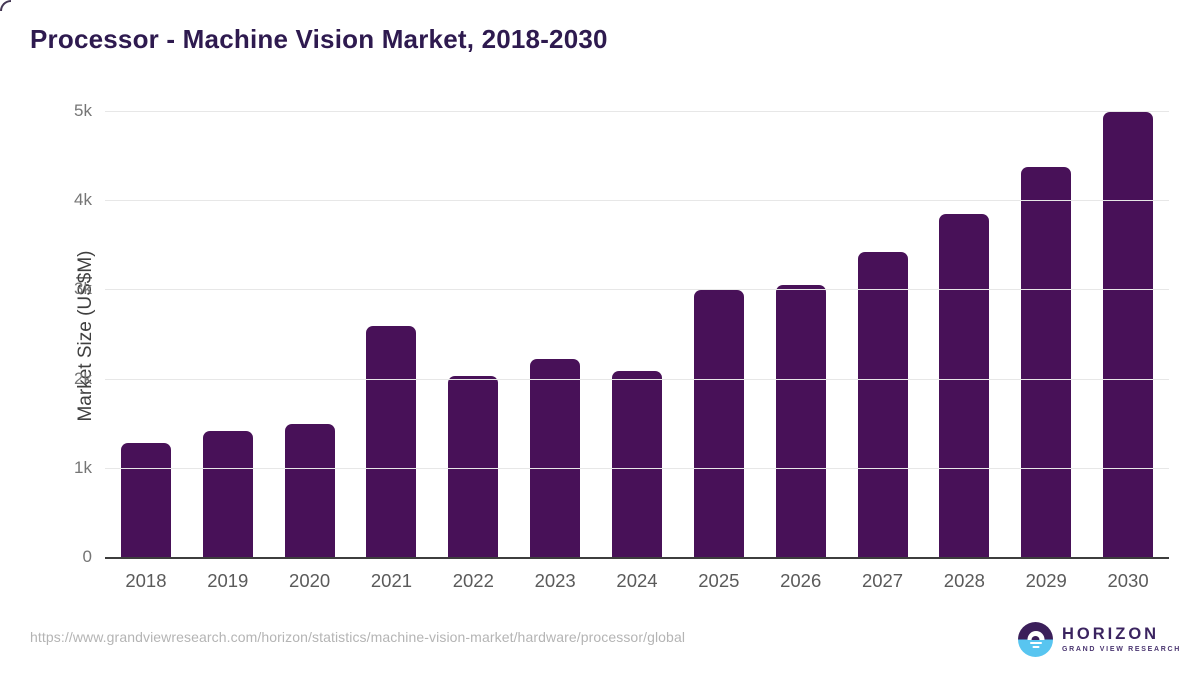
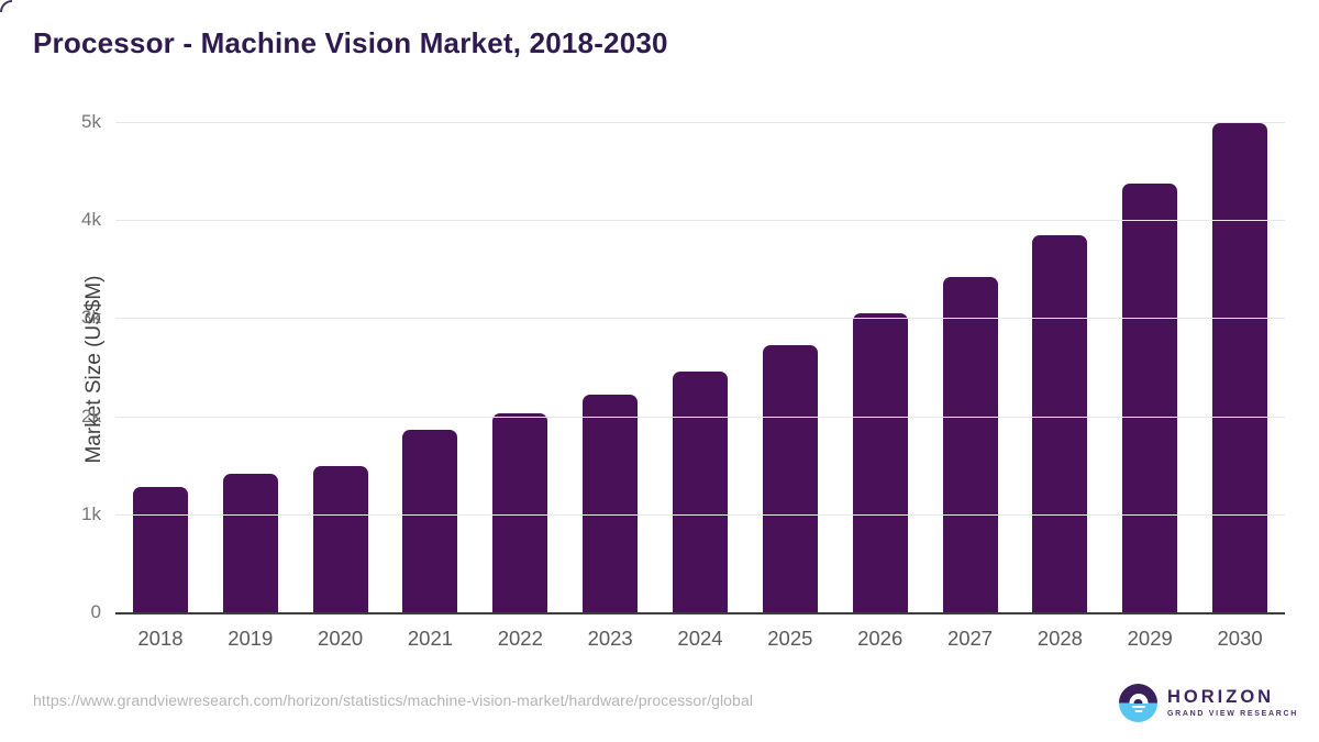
2021: 2.6k -> 1.9k
2024: 2.1k -> 2.5k
2025: 3.0k -> 2.7k
